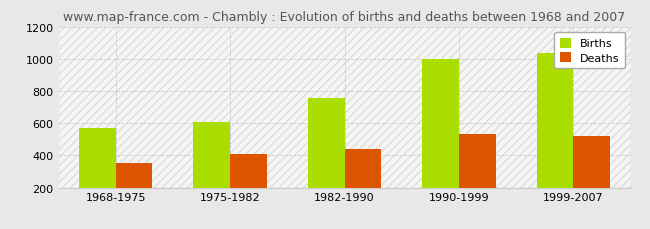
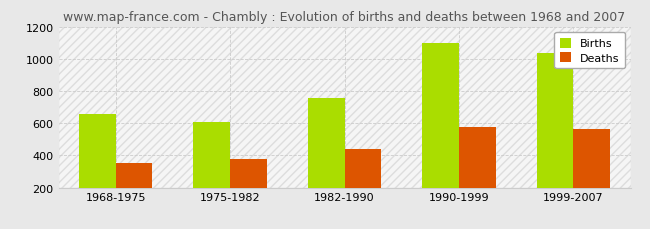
Births/1968-1975: 570 -> 660
Deaths/1975-1982: 410 -> 380
Births/1990-1999: 1000 -> 1100
Deaths/1990-1999: 530 -> 580
Deaths/1999-2007: 520 -> 560
